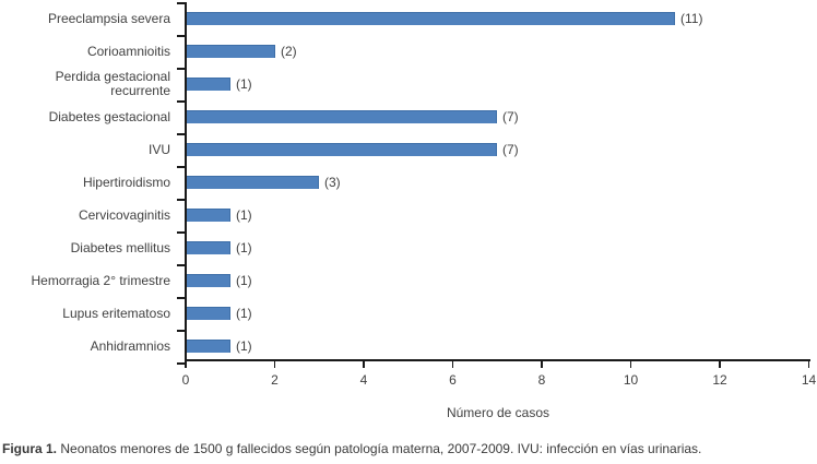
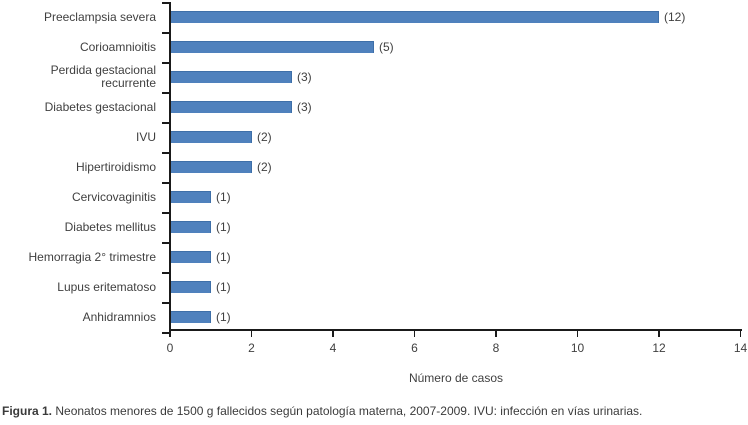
Preeclampsia severa: 11 -> 12
Corioamnioitis: 2 -> 5
Perdida gestacional recurrente: 1 -> 3
Diabetes gestacional: 7 -> 3
IVU: 7 -> 2
Hipertiroidismo: 3 -> 2
